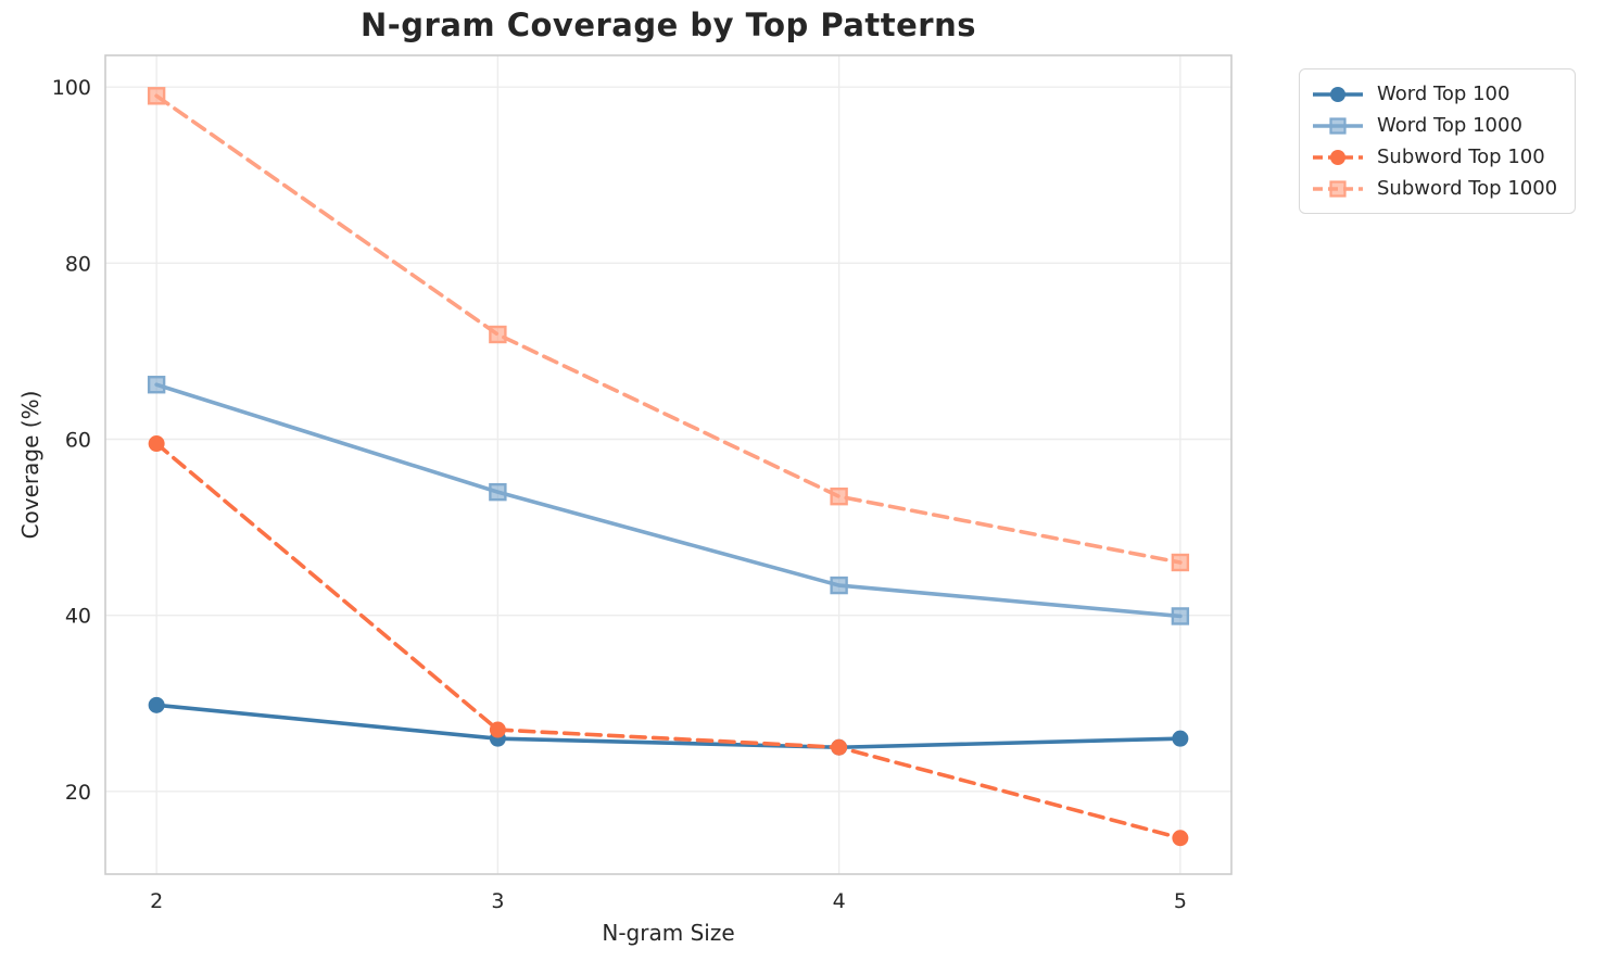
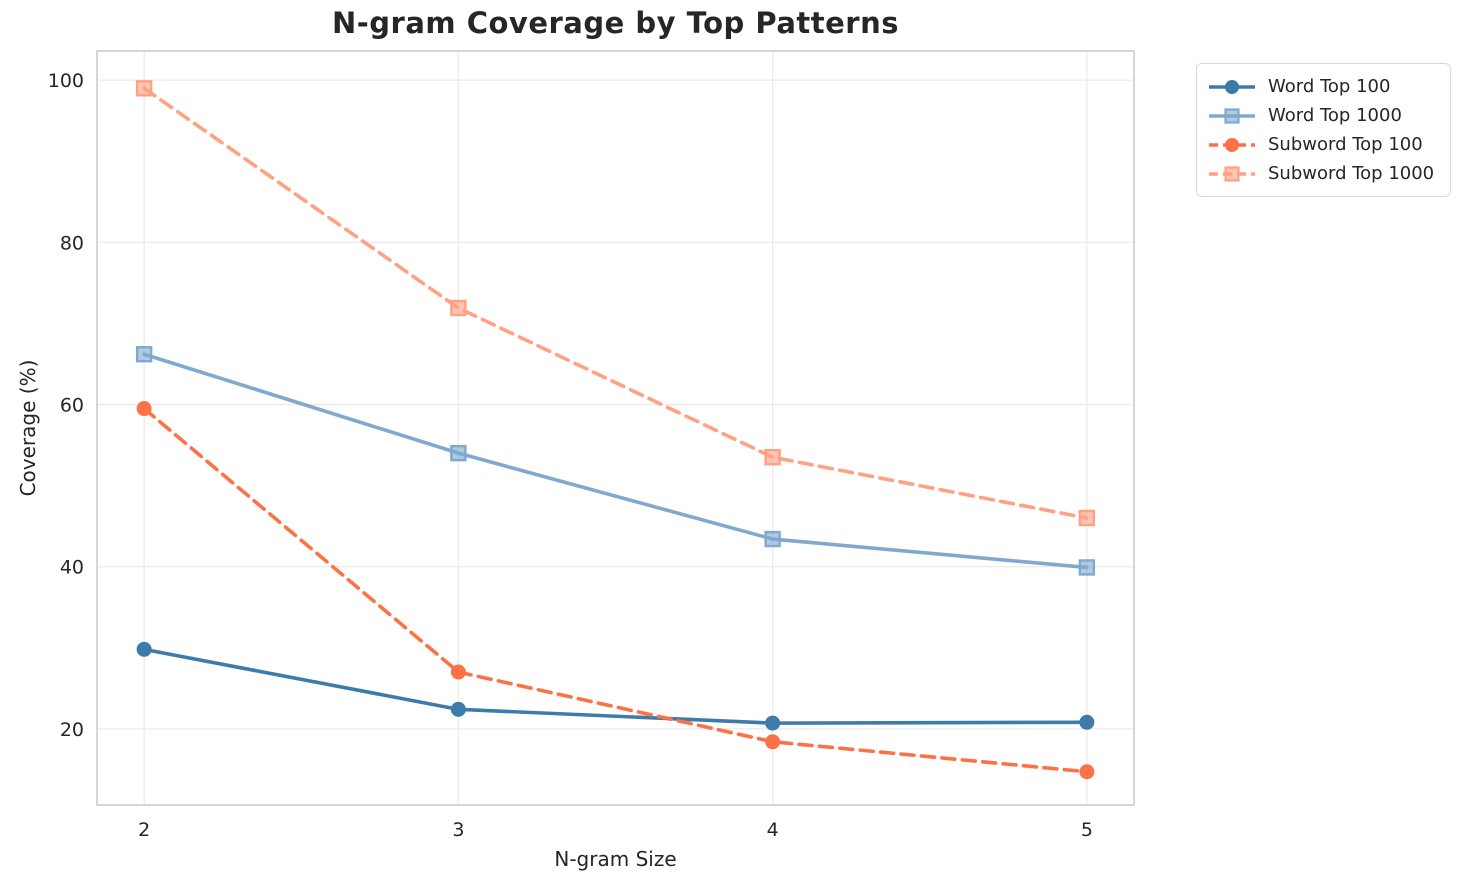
Word Top 100/3: 26 -> 22
Word Top 100/4: 25 -> 21
Subword Top 100/4: 25 -> 18
Word Top 100/5: 26 -> 21
